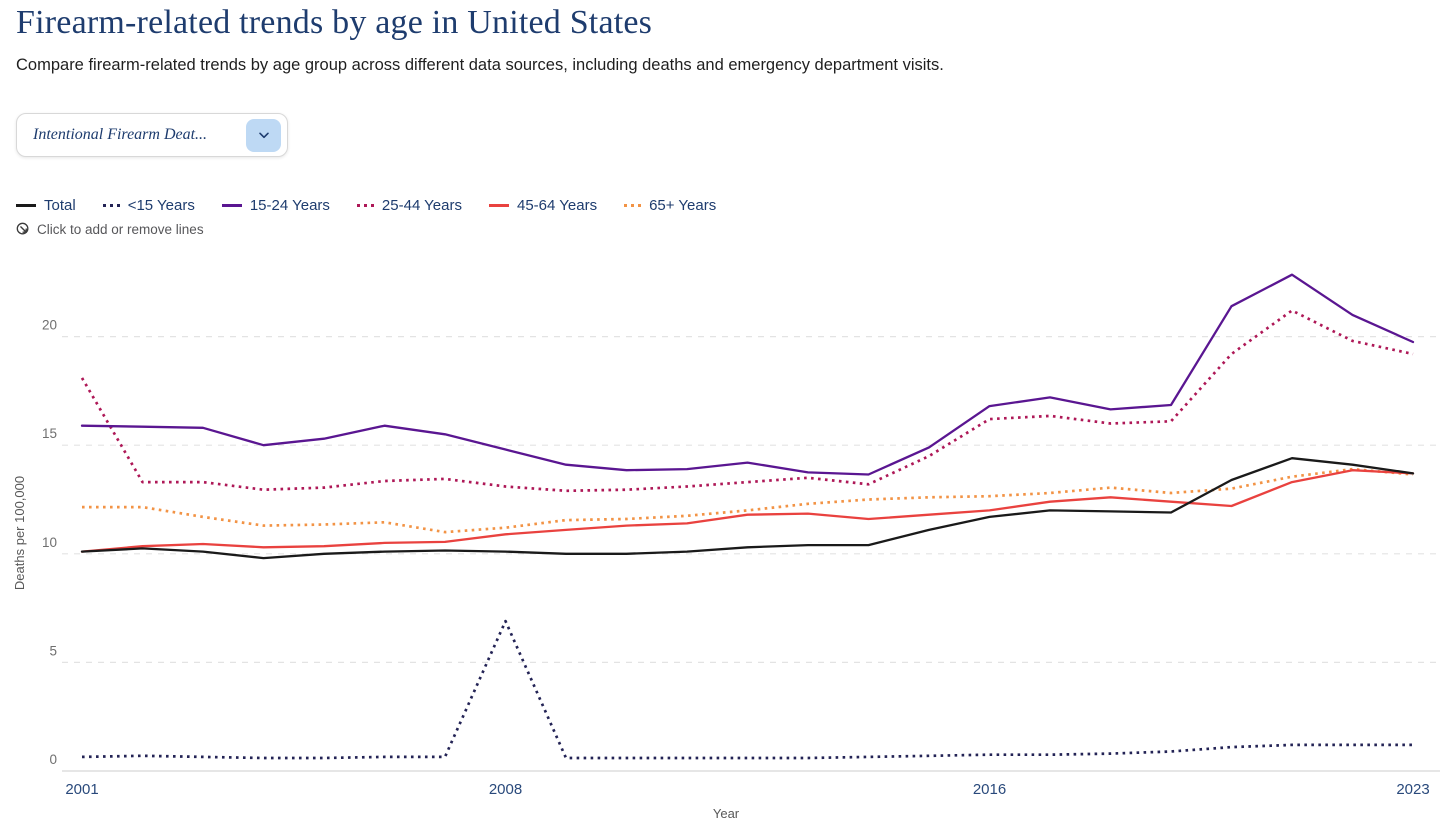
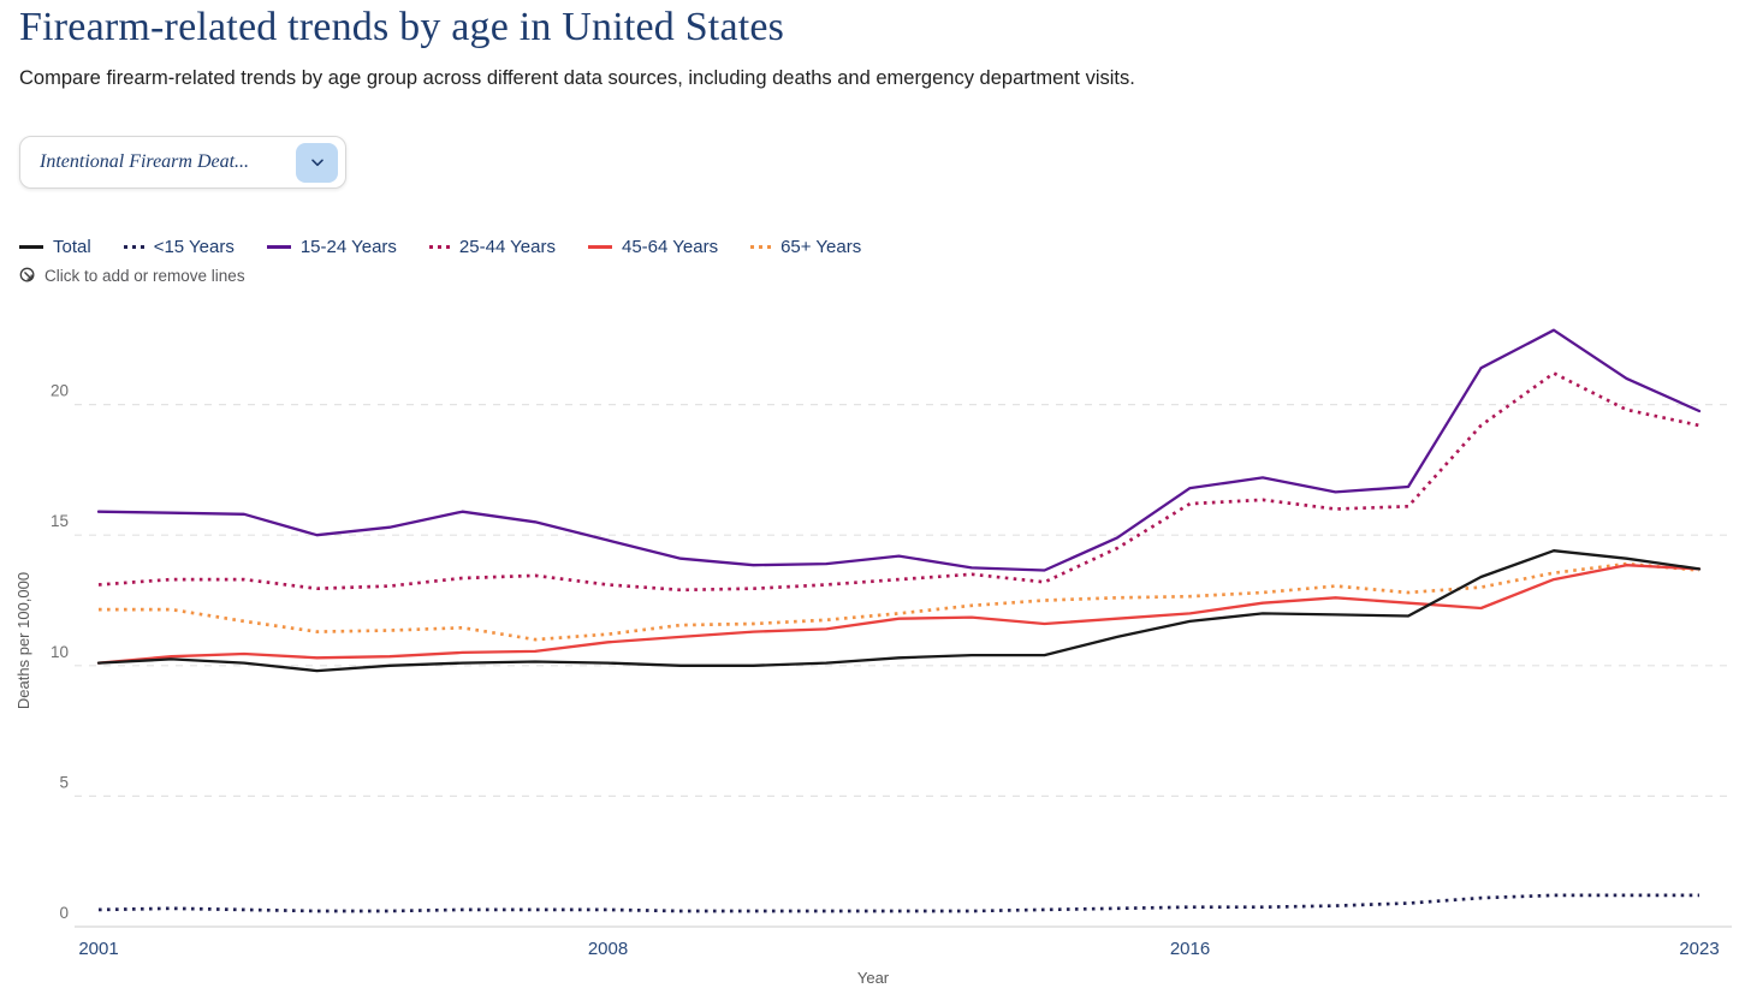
25-44 Years/2001: 18.1 -> 13.1
<15 Years/2008: 6.9 -> 0.7
